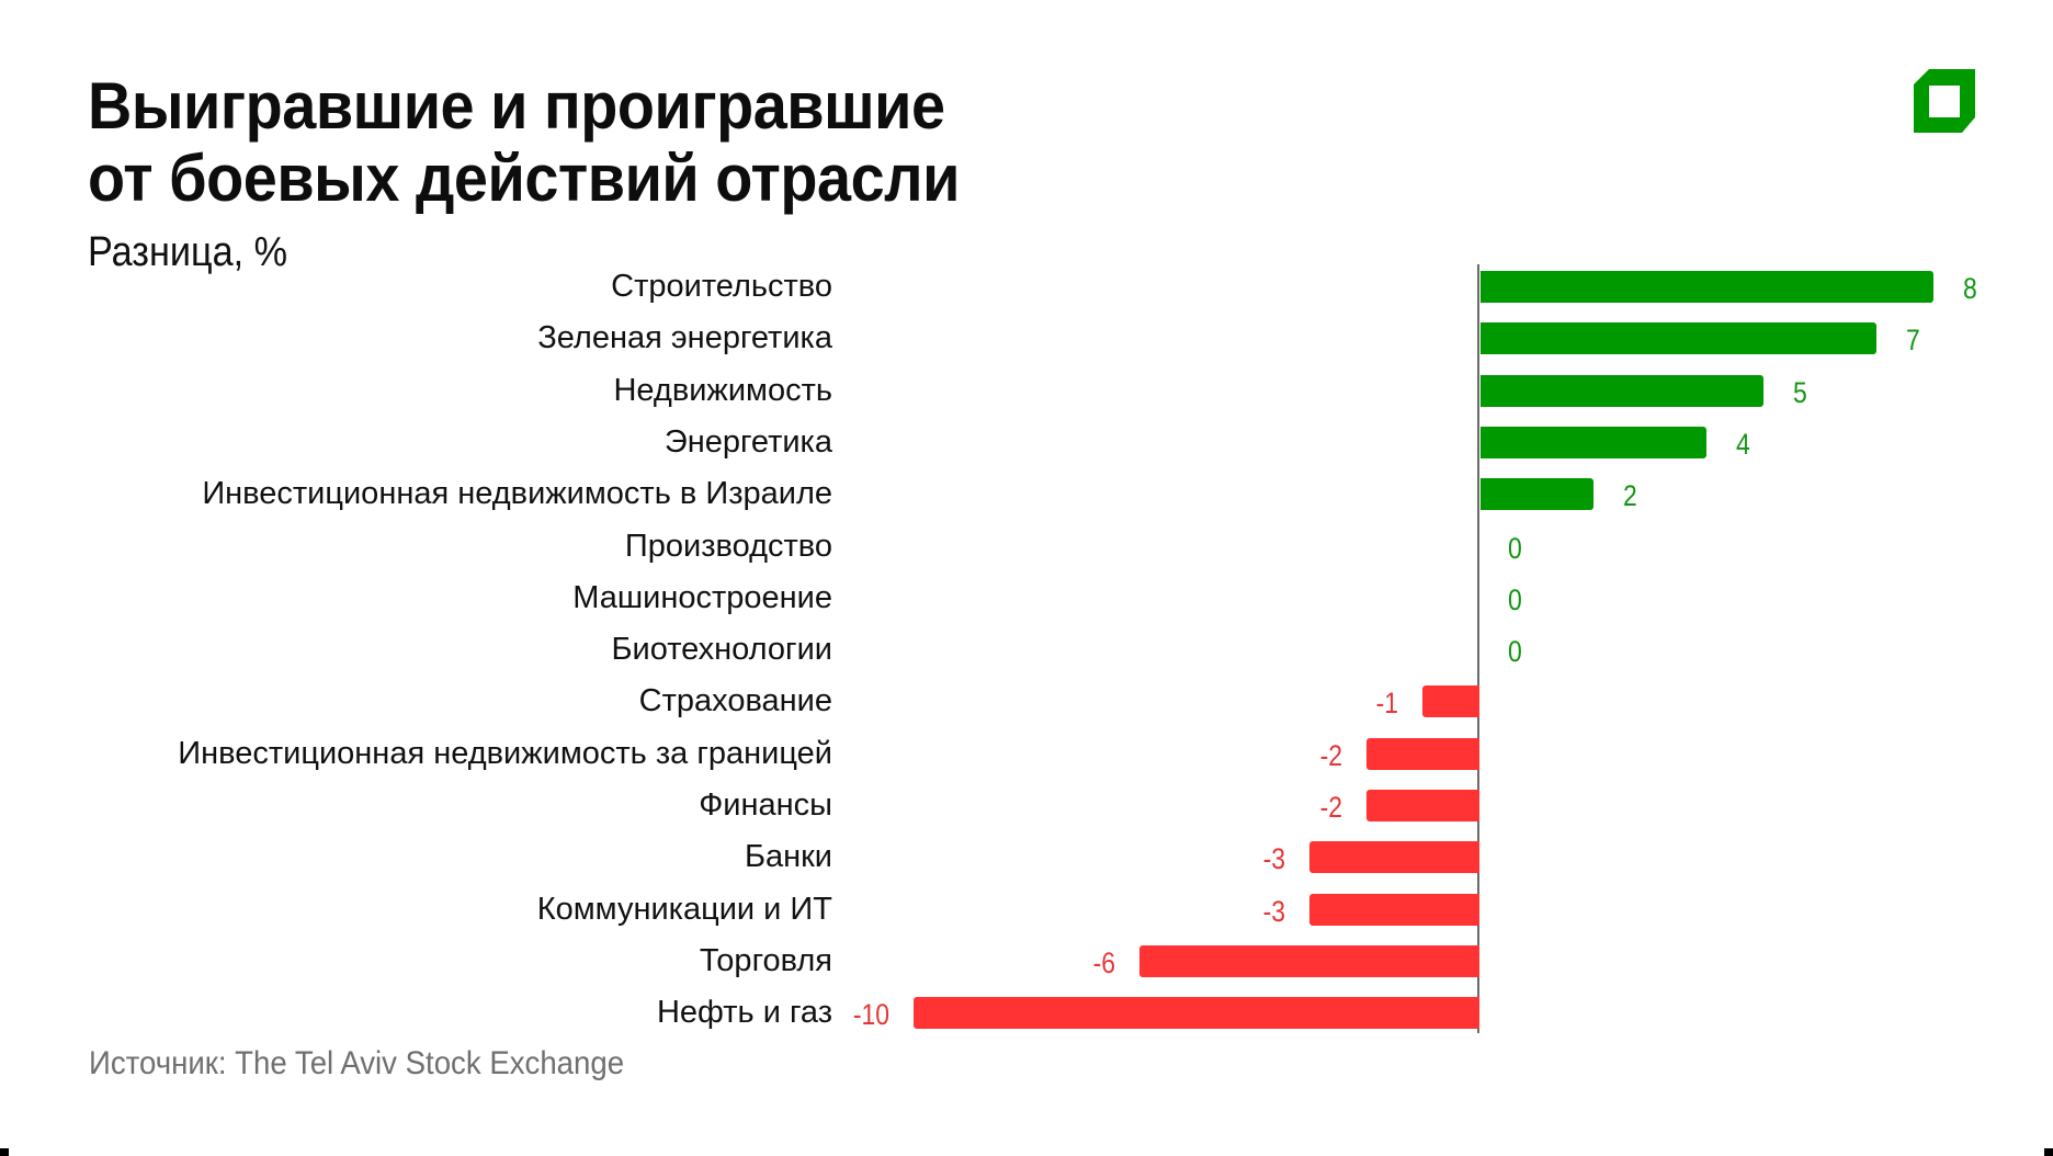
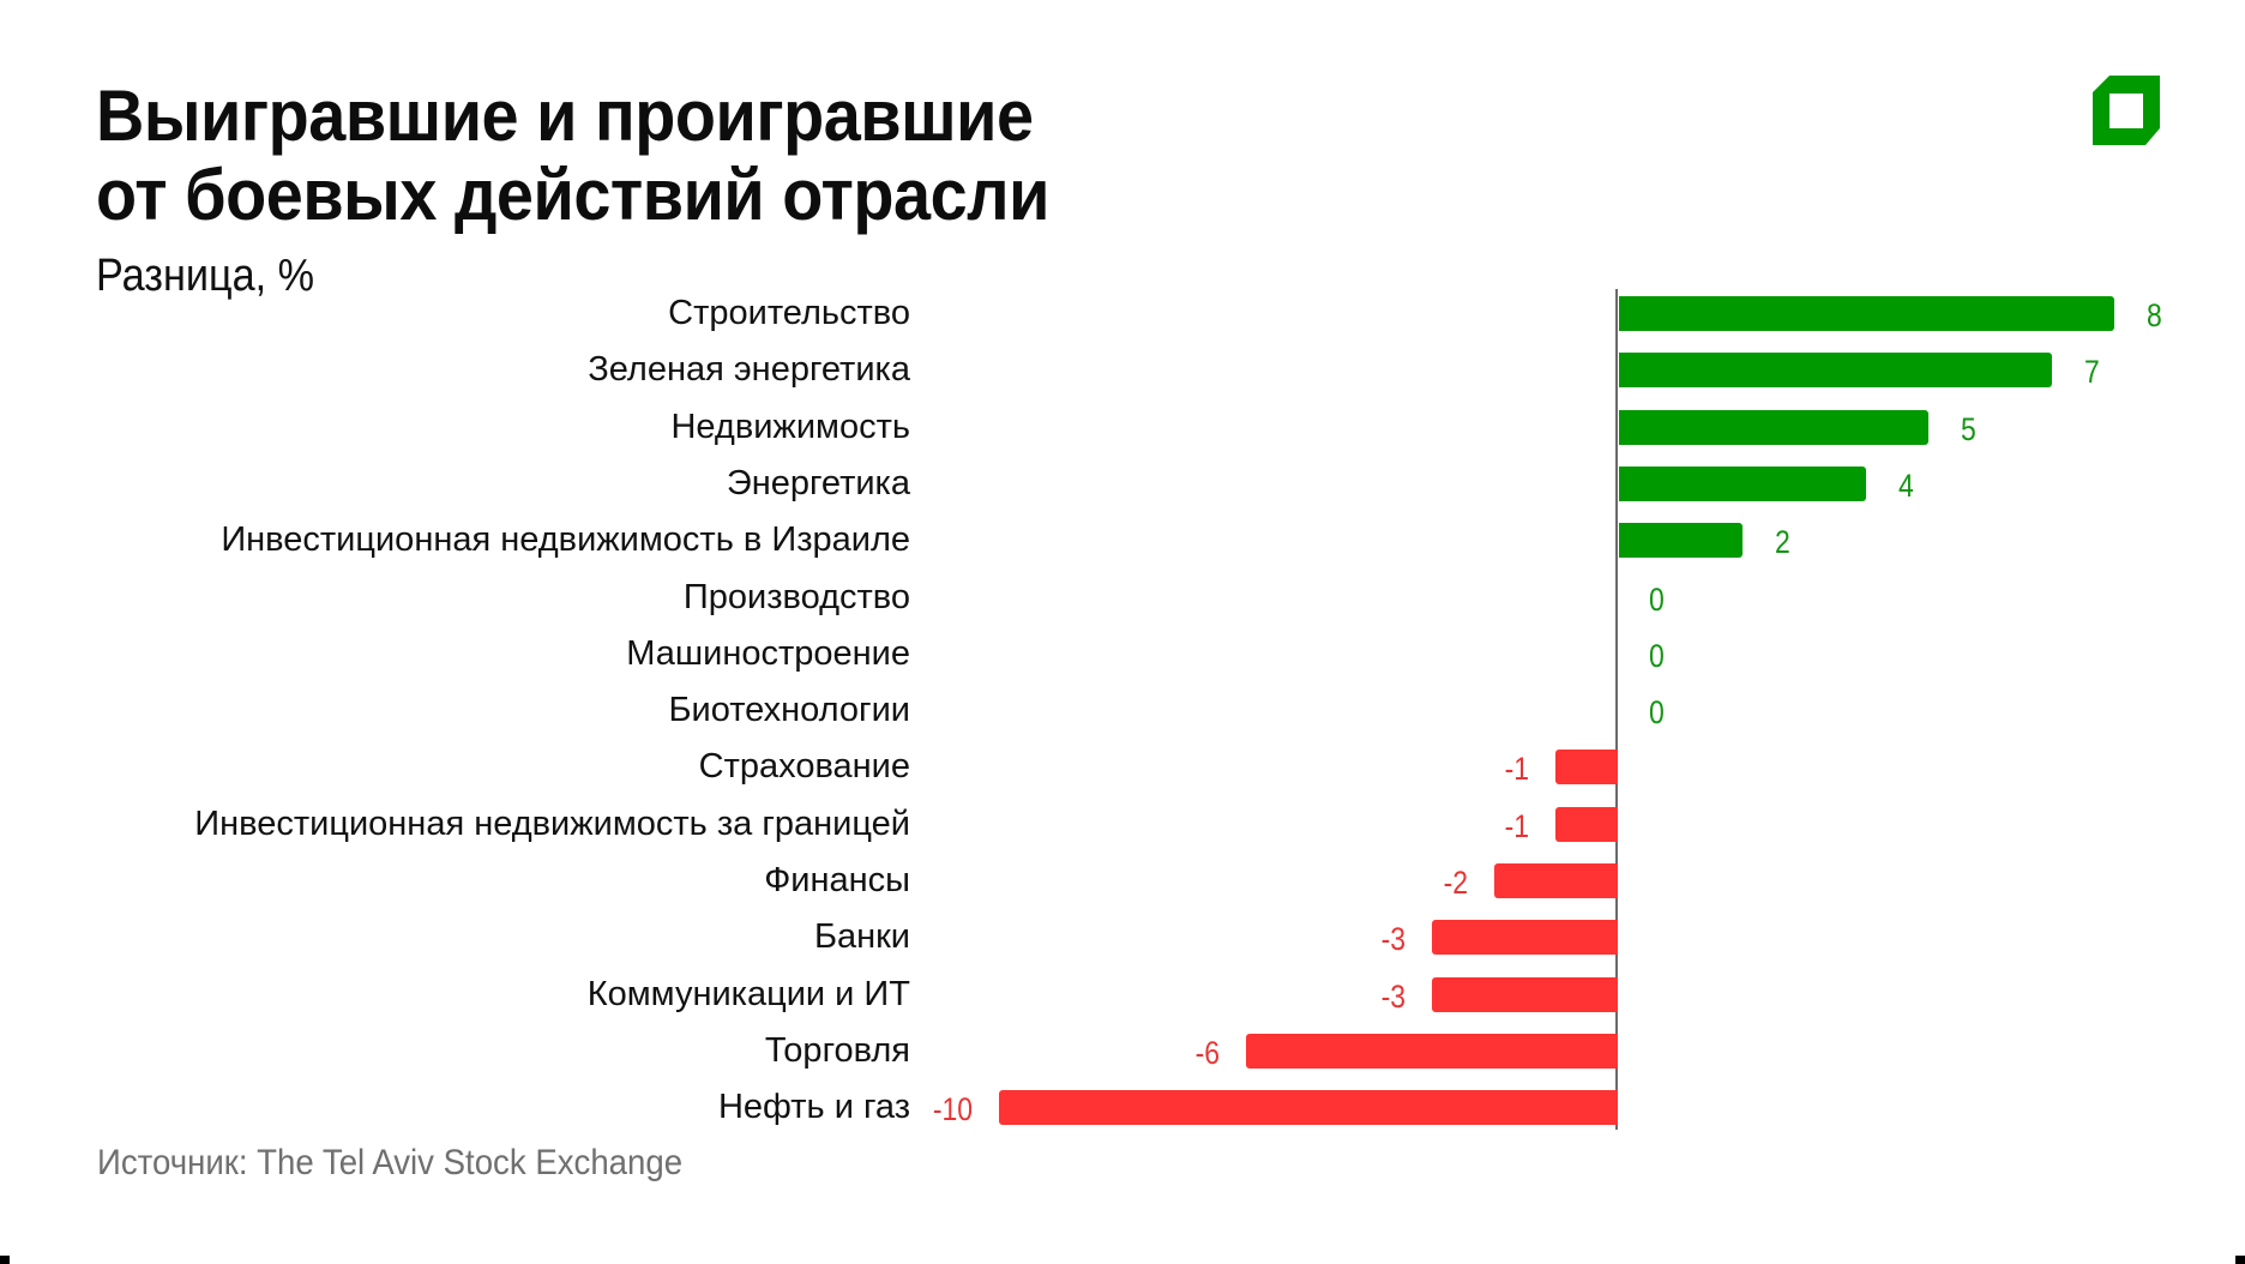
Инвестиционная недвижимость за границей: -2 -> -1
